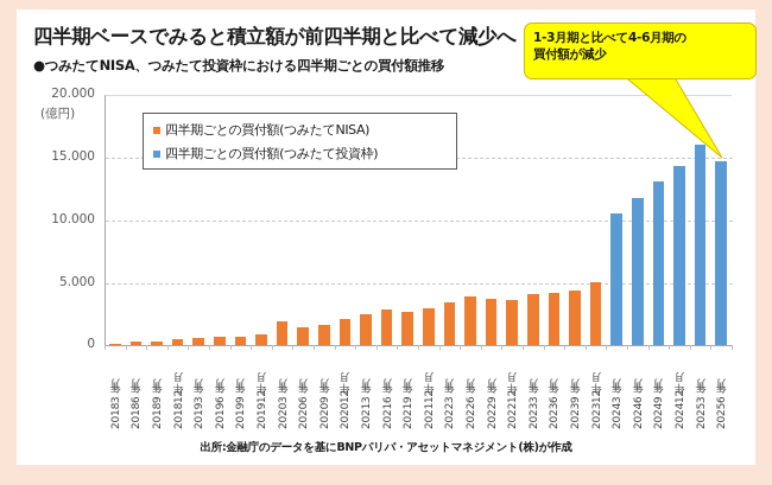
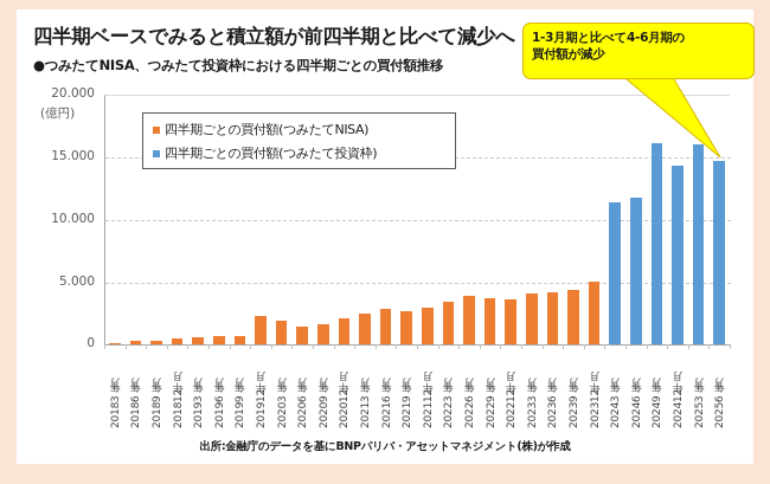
四半期ごとの買付額(つみたてNISA)/2019年12月: 800 -> 2300
四半期ごとの買付額(つみたて投資枠)/2024年3月: 10500 -> 11400
四半期ごとの買付額(つみたて投資枠)/2024年9月: 13100 -> 16100
